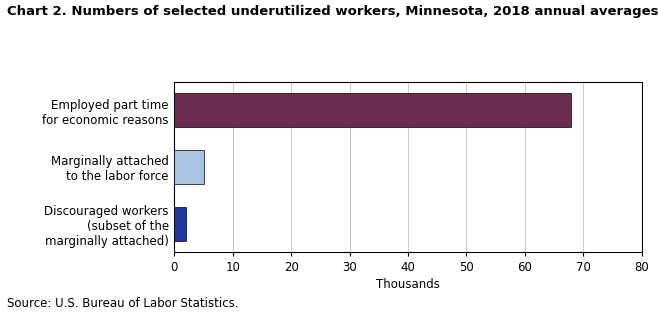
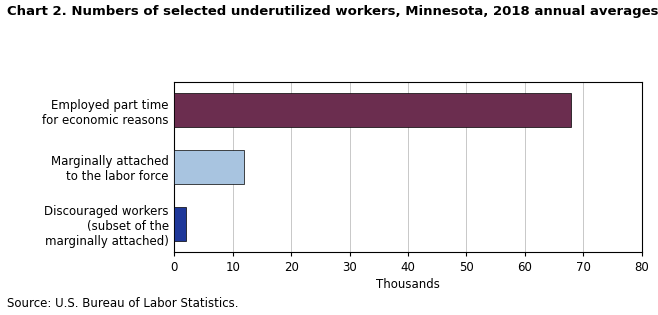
Marginally attached to the labor force: 5 -> 12
